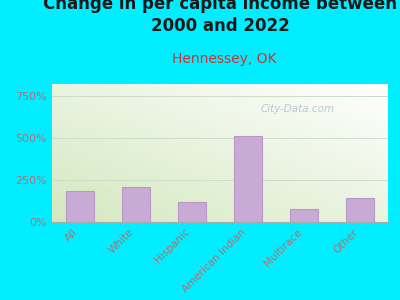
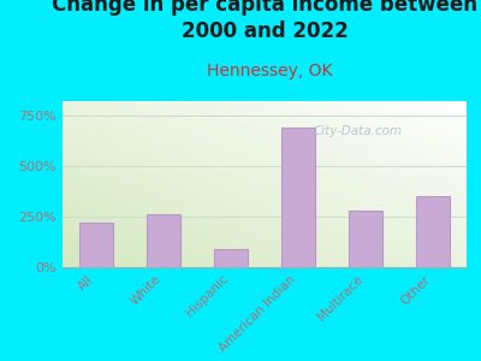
All: 180% -> 220%
White: 210% -> 260%
Hispanic: 120% -> 90%
American Indian: 510% -> 690%
Multirace: 80% -> 280%
Other: 140% -> 350%
